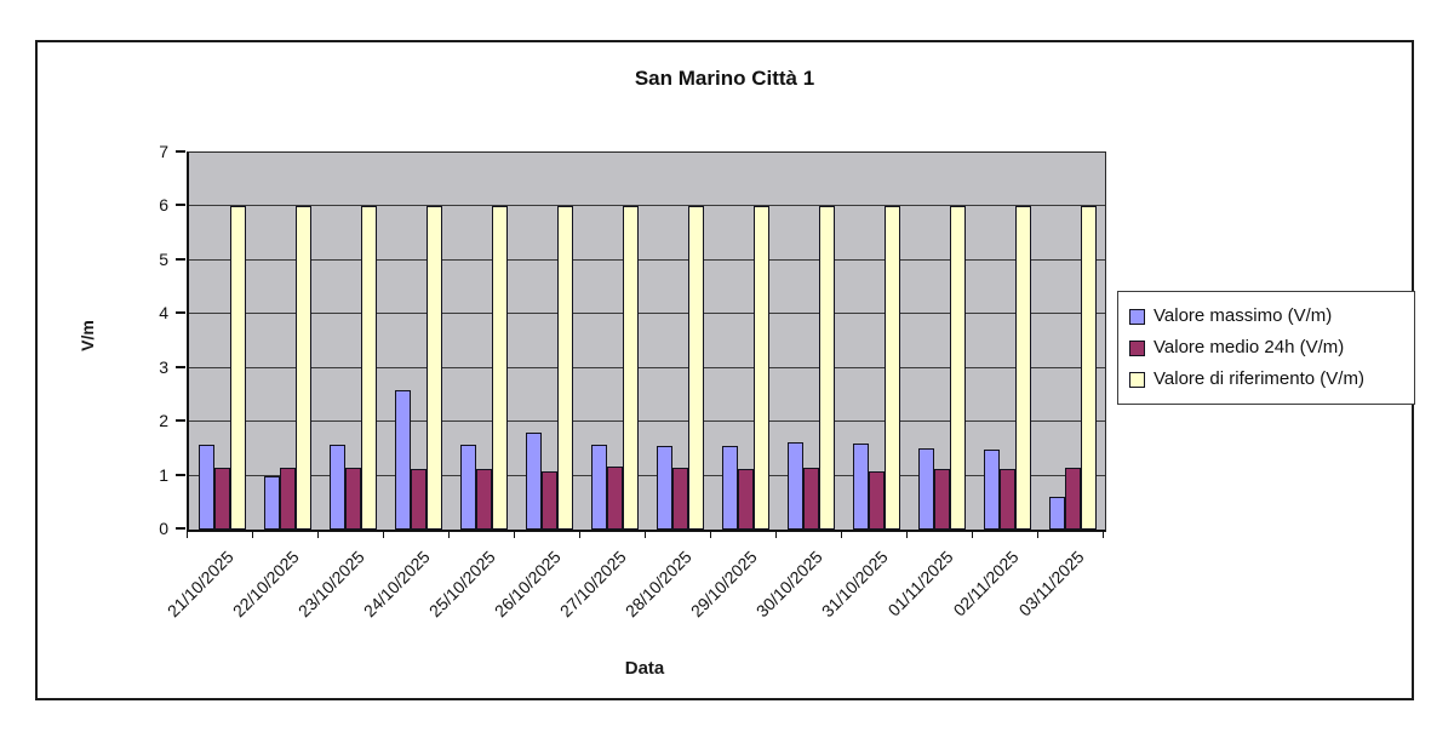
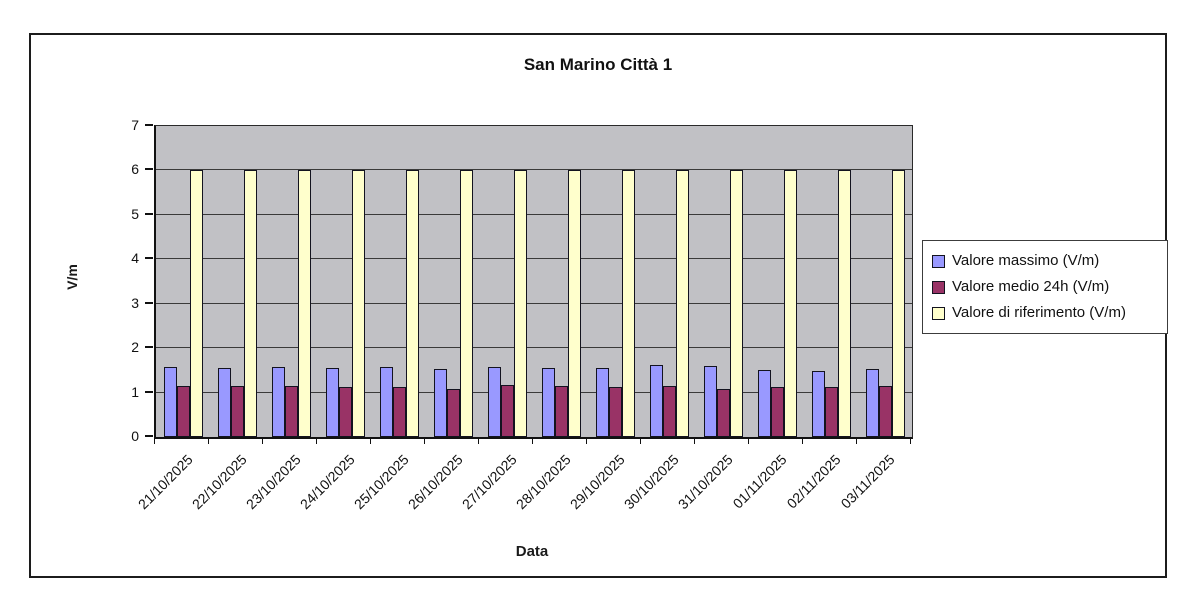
Valore massimo (V/m)/22/10/2025: 1.0 -> 1.6
Valore massimo (V/m)/24/10/2025: 2.6 -> 1.6
Valore massimo (V/m)/26/10/2025: 1.8 -> 1.5
Valore massimo (V/m)/03/11/2025: 0.6 -> 1.5
